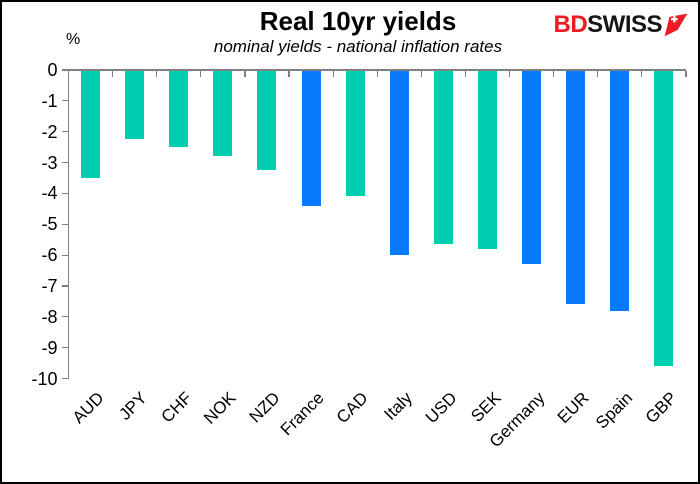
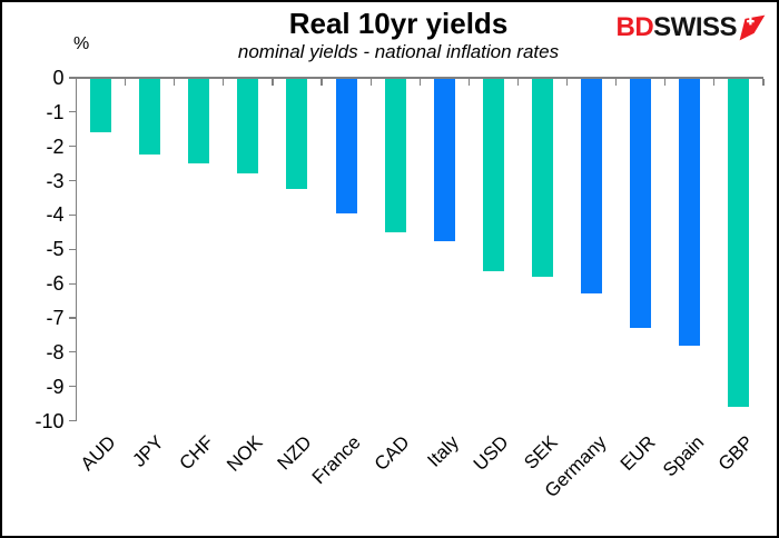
AUD: -3.5 -> -1.6
France: -4.4 -> -4.0
CAD: -4.1 -> -4.5
Italy: -6.0 -> -4.8
EUR: -7.6 -> -7.3
